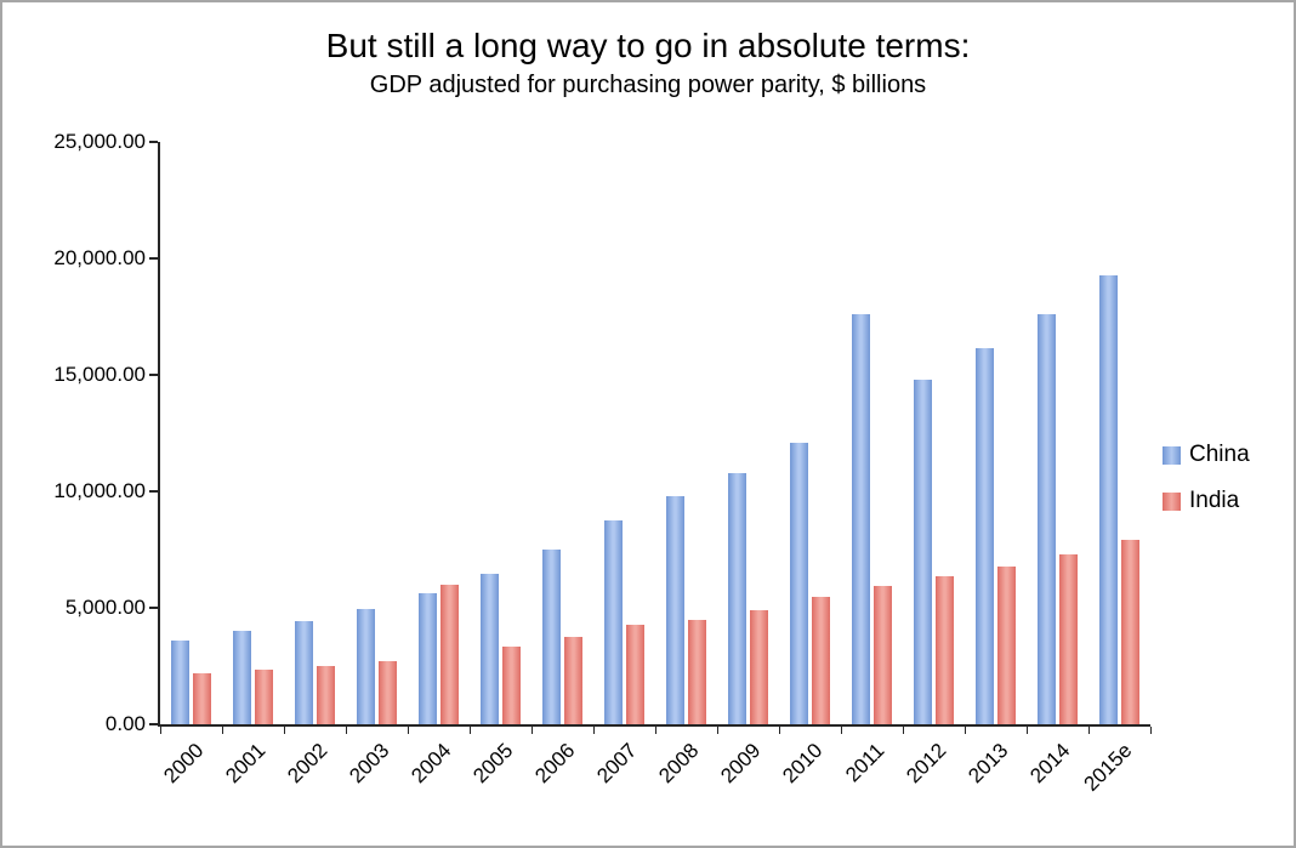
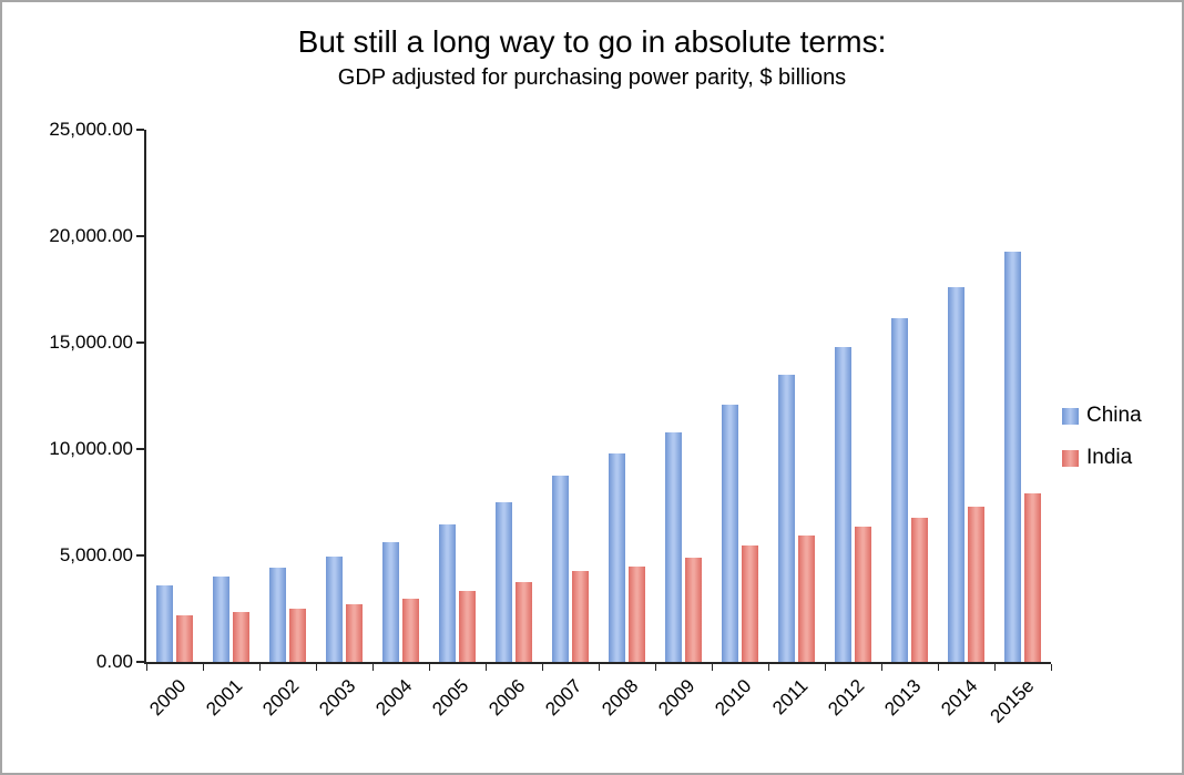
India/2004: 6000 -> 3000
China/2011: 17600 -> 13500
